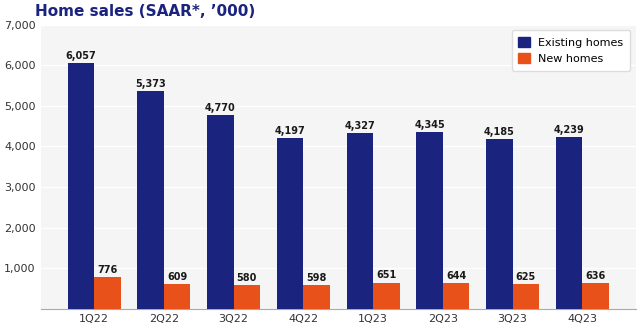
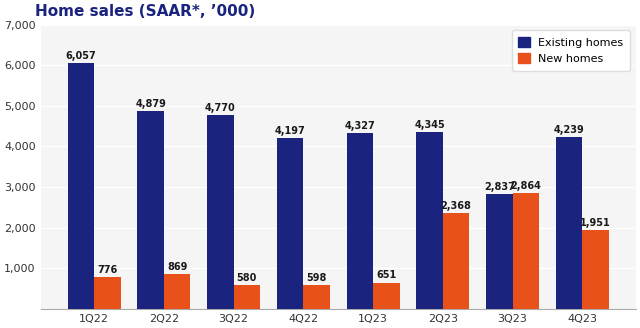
Existing homes/2Q22: 5,373 -> 4,879
New homes/2Q22: 609 -> 869
New homes/2Q23: 644 -> 2,368
Existing homes/3Q23: 4,185 -> 2,837
New homes/3Q23: 625 -> 2,864
New homes/4Q23: 636 -> 1,951
